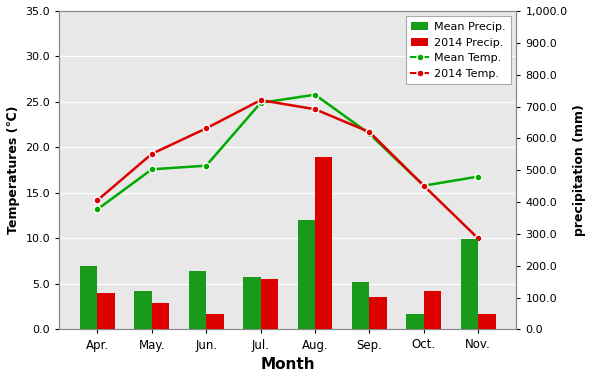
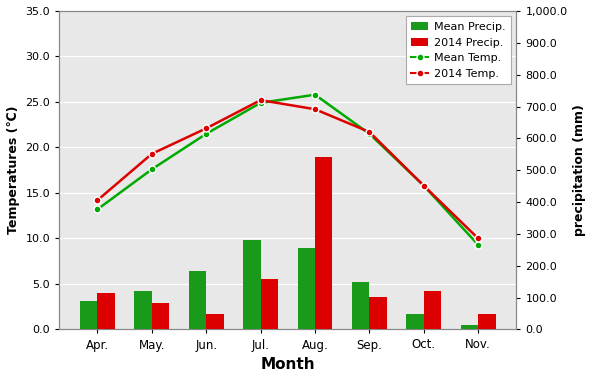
Mean Precip./Apr.: 200 -> 90
Mean Temp./Jun.: 18.0 -> 21.5
Mean Precip./Jul.: 165 -> 280
Mean Precip./Aug.: 345 -> 255
Mean Precip./Nov.: 285 -> 14
Mean Temp./Nov.: 16.8 -> 9.3
